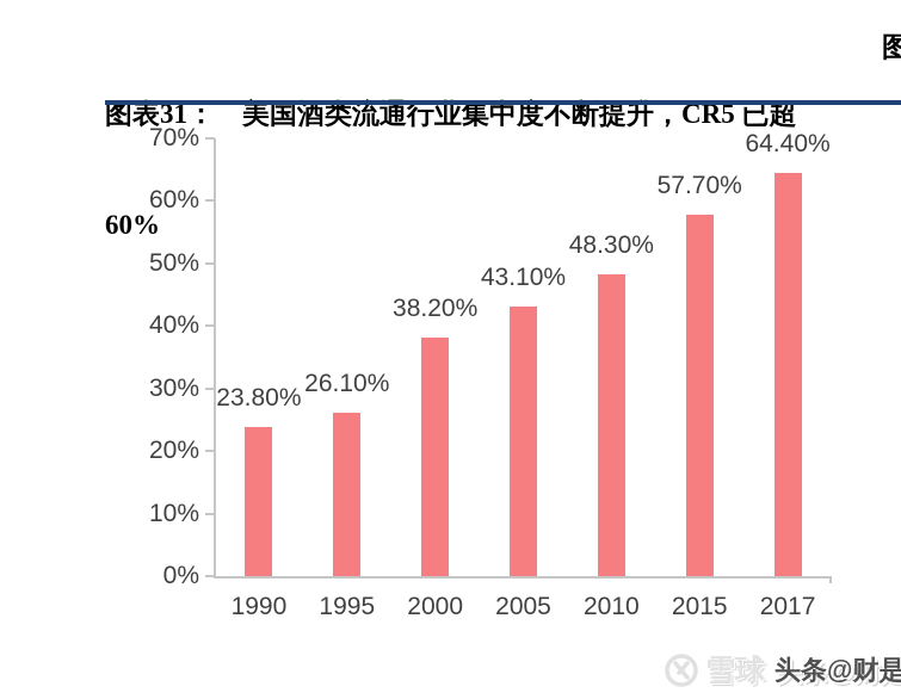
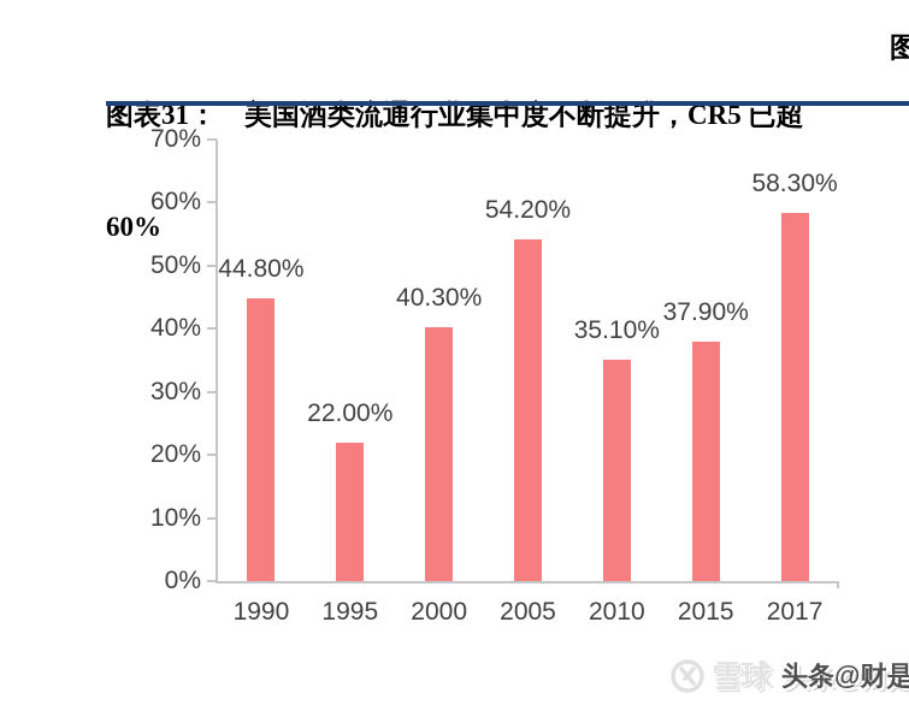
1990: 23.80% -> 44.80%
1995: 26.10% -> 22.00%
2000: 38.20% -> 40.30%
2005: 43.10% -> 54.20%
2010: 48.30% -> 35.10%
2015: 57.70% -> 37.90%
2017: 64.40% -> 58.30%
